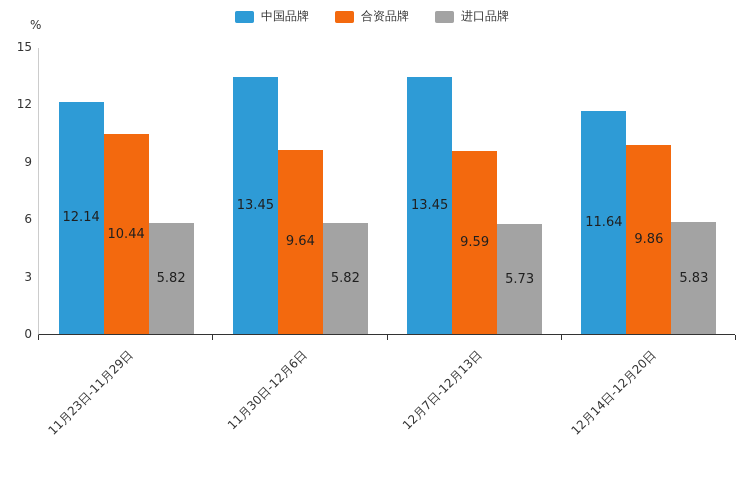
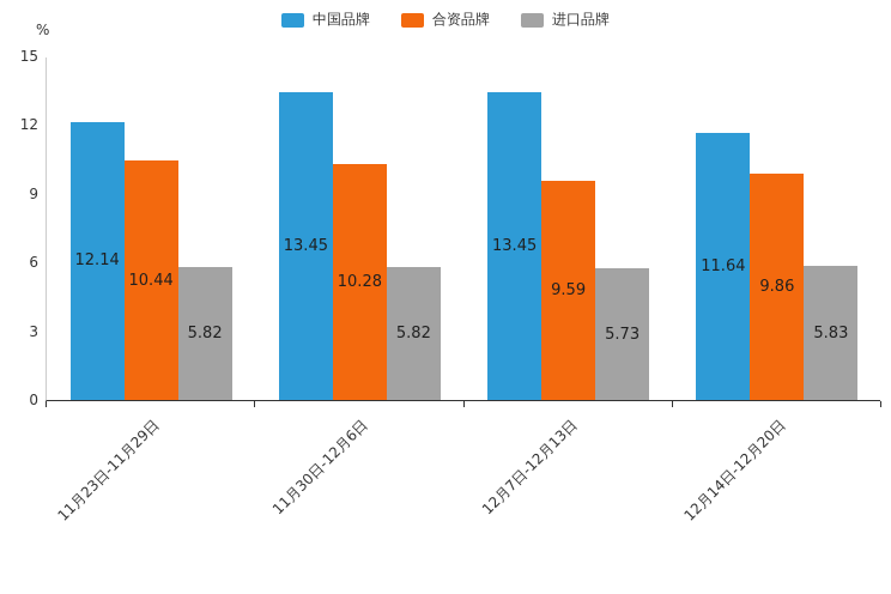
合资品牌/11月30日-12月6日: 9.64 -> 10.28
